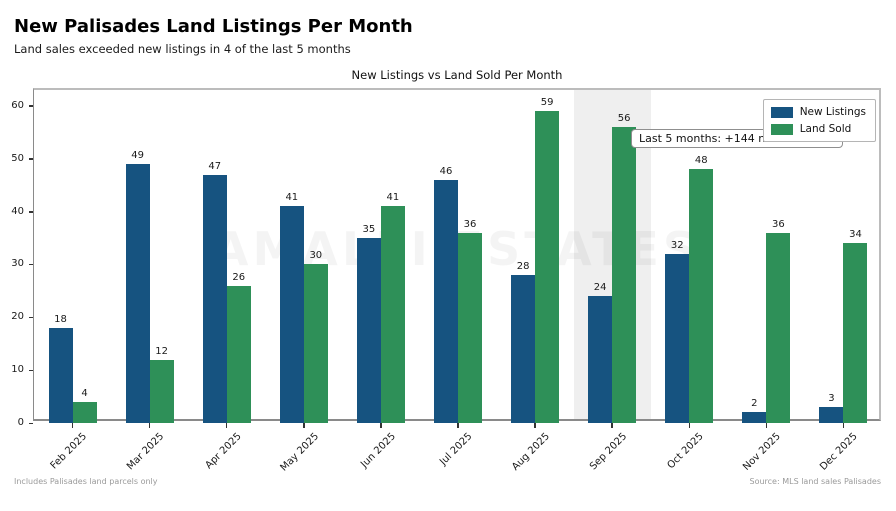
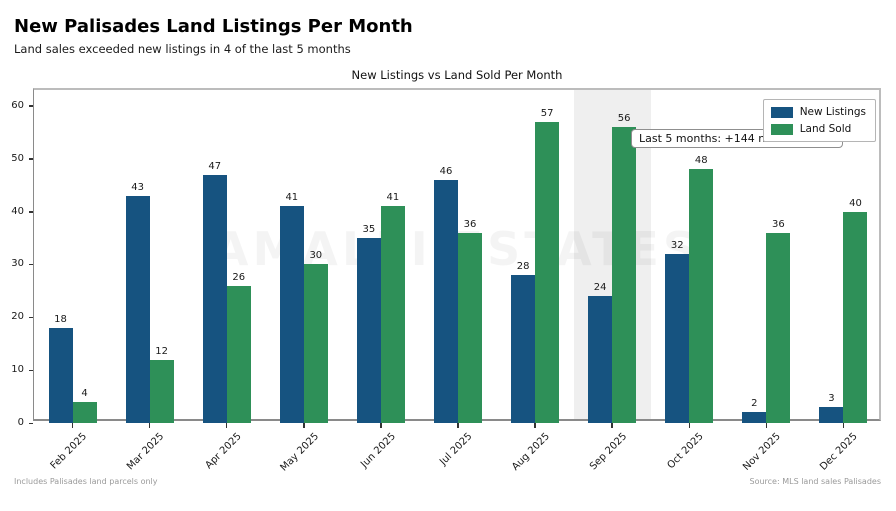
New Listings/Mar 2025: 49 -> 43
Land Sold/Aug 2025: 59 -> 57
Land Sold/Dec 2025: 34 -> 40
